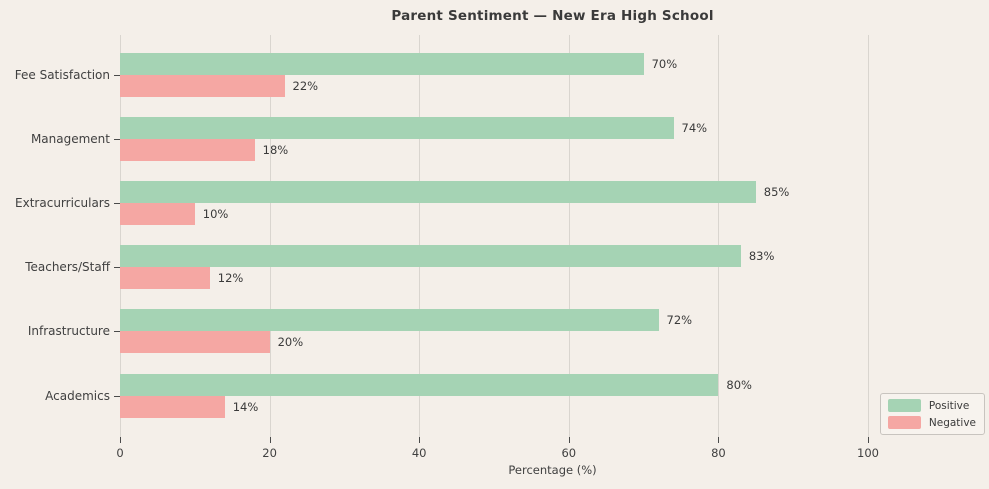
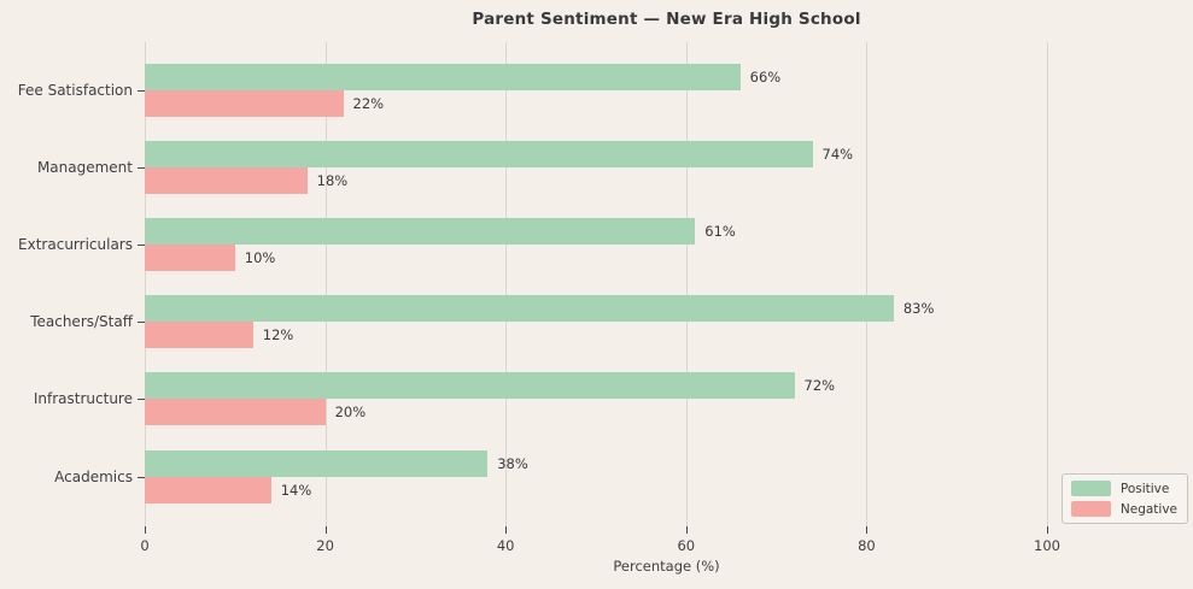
Positive/Fee Satisfaction: 70% -> 66%
Positive/Extracurriculars: 85% -> 61%
Positive/Academics: 80% -> 38%
